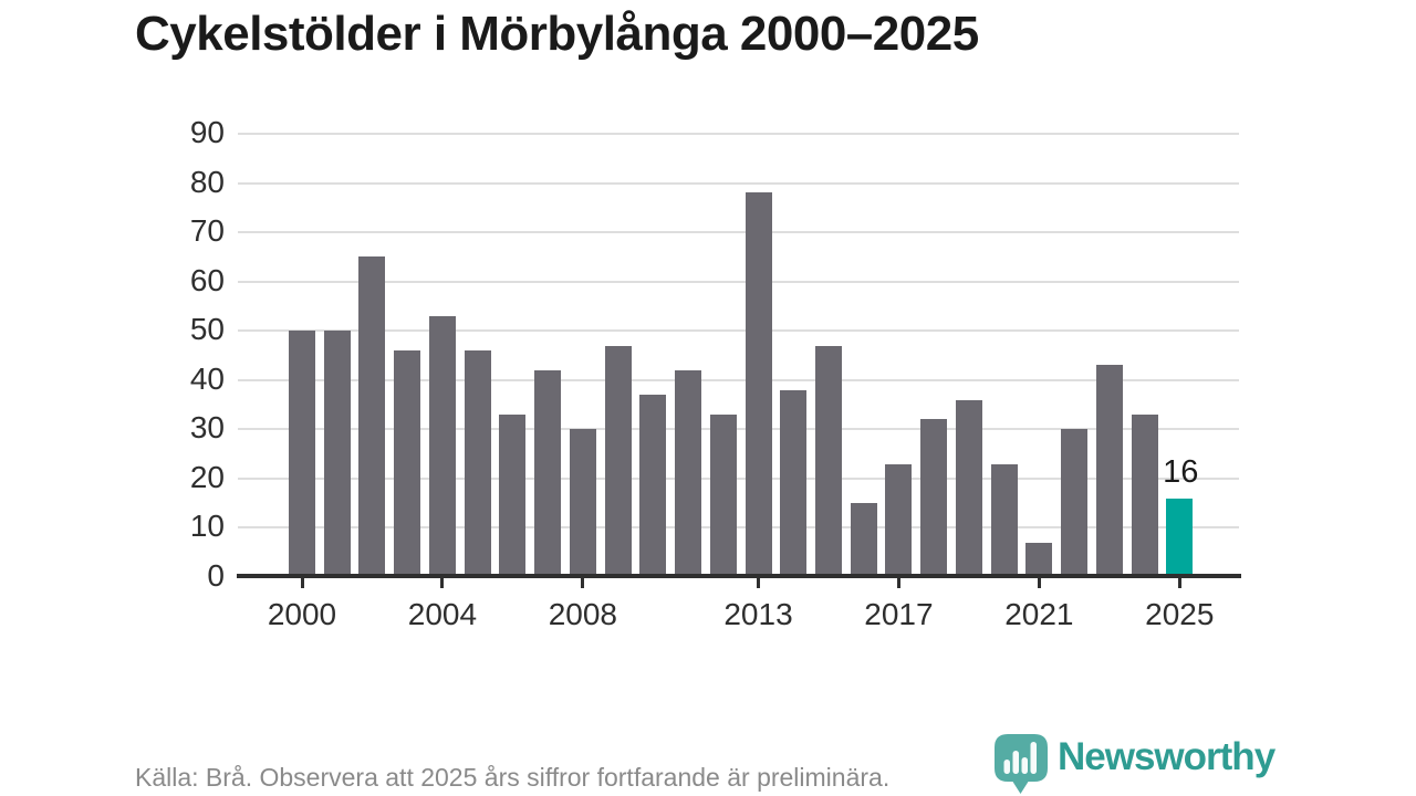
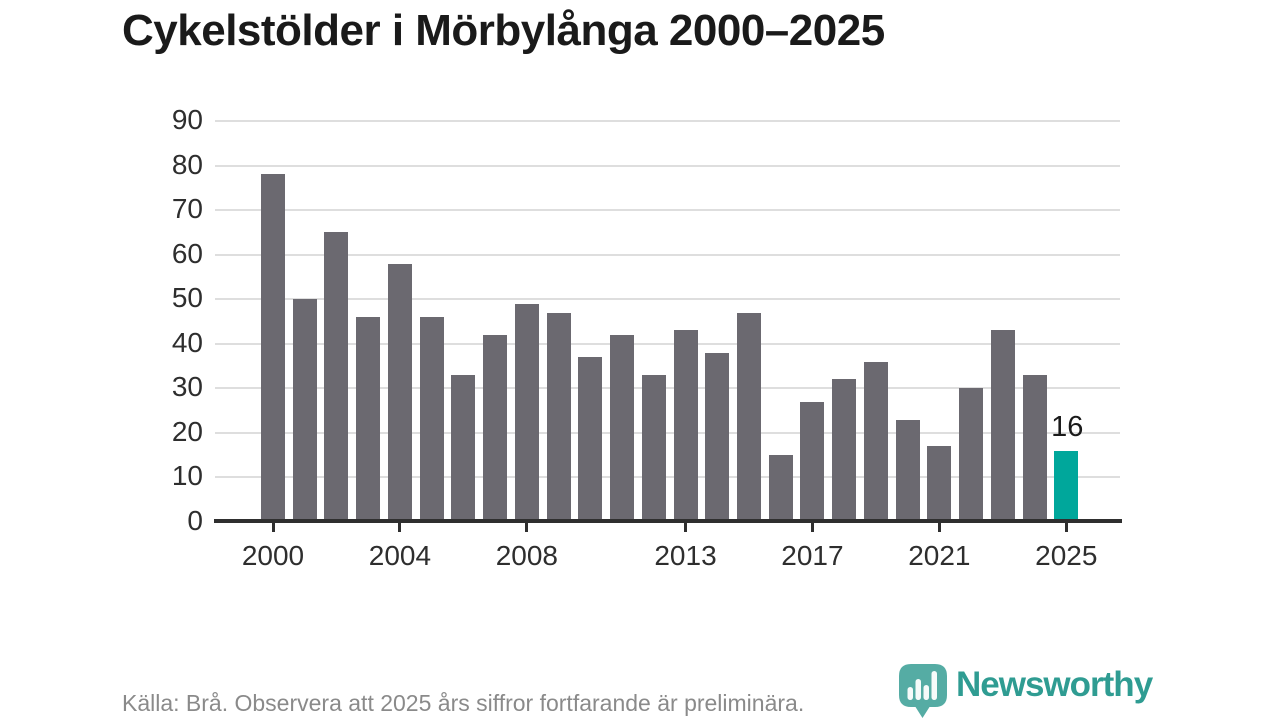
2000: 50 -> 78
2004: 53 -> 58
2008: 30 -> 49
2013: 78 -> 43
2017: 23 -> 27
2021: 7 -> 17
